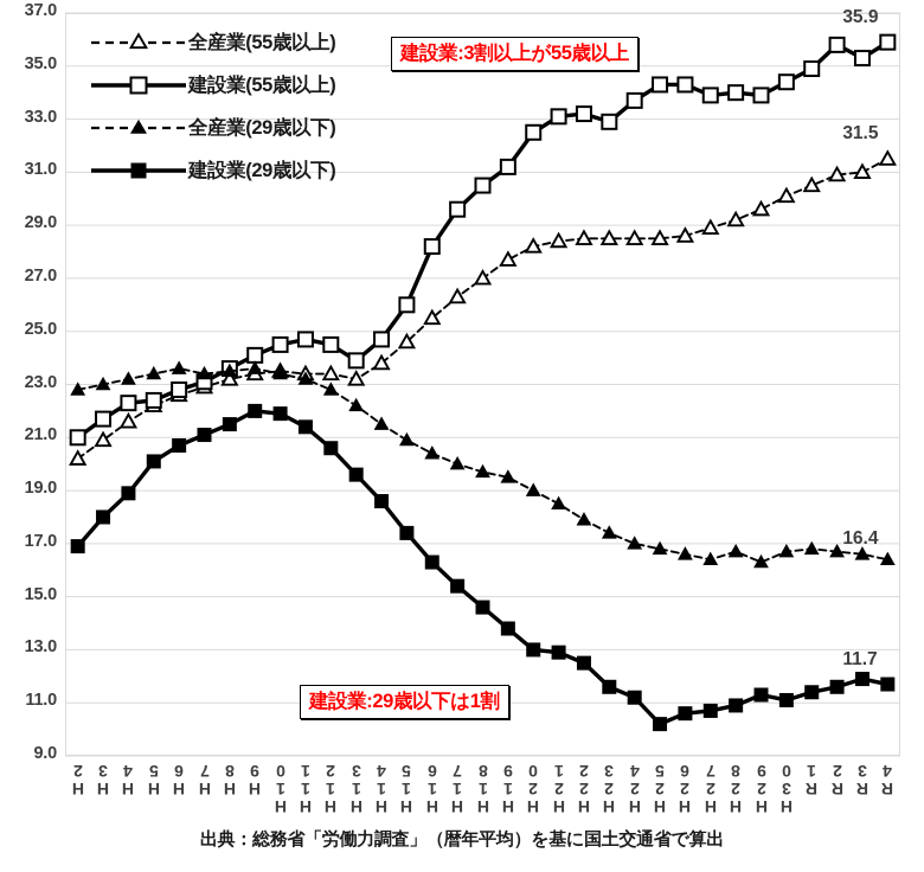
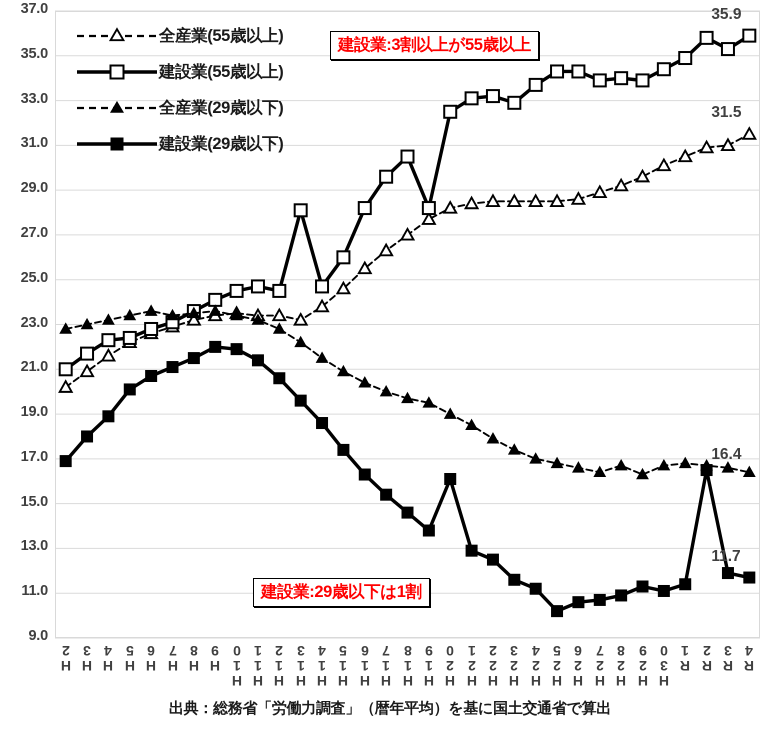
建設業(55歳以上)/H13: 23.9 -> 28.1
建設業(55歳以上)/H19: 31.2 -> 28.2
建設業(29歳以下)/H20: 13.0 -> 16.1
建設業(29歳以下)/R2: 11.6 -> 16.5
